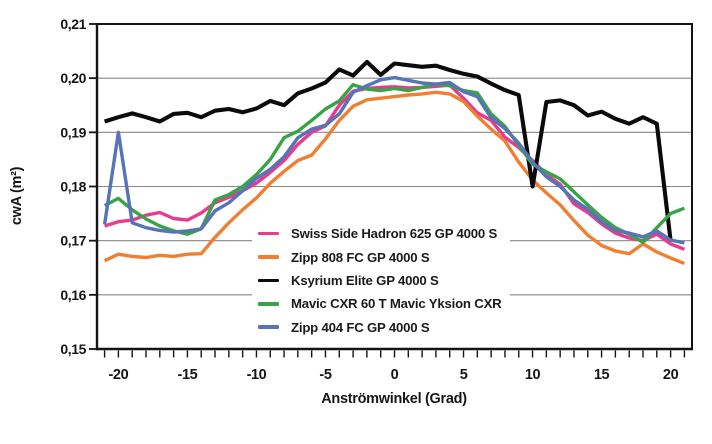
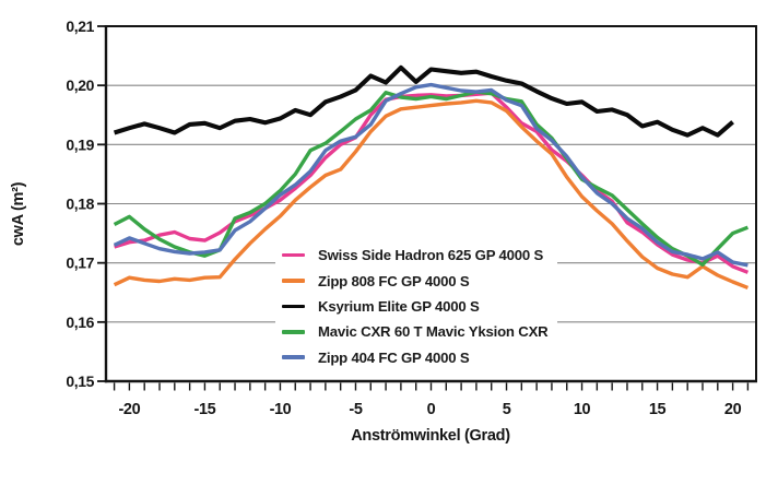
Zipp 404 FC GP 4000 S/-20: 0,19 -> 0,17
Ksyrium Elite GP 4000 S/10: 0,18 -> 0,20
Ksyrium Elite GP 4000 S/20: 0,17 -> 0,19
